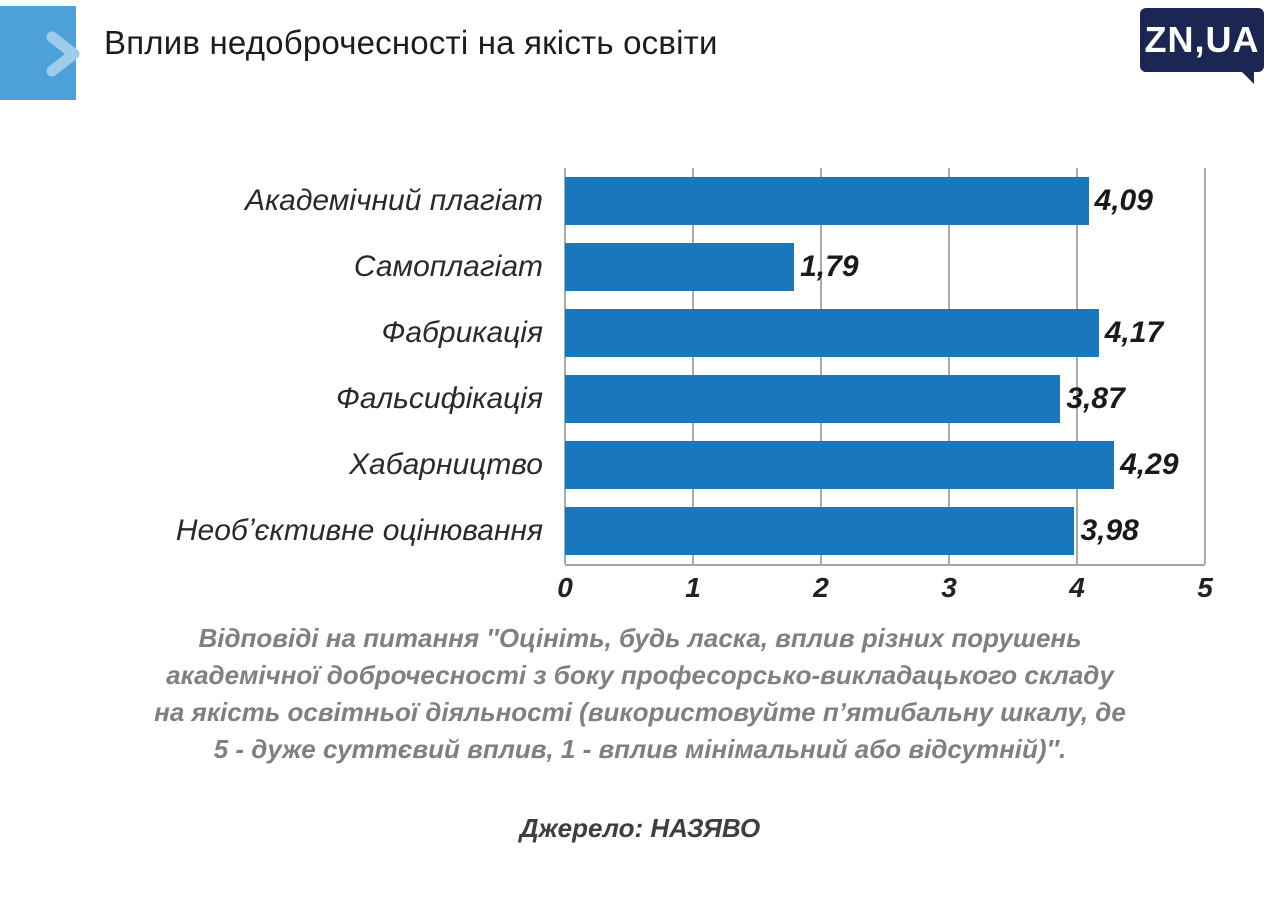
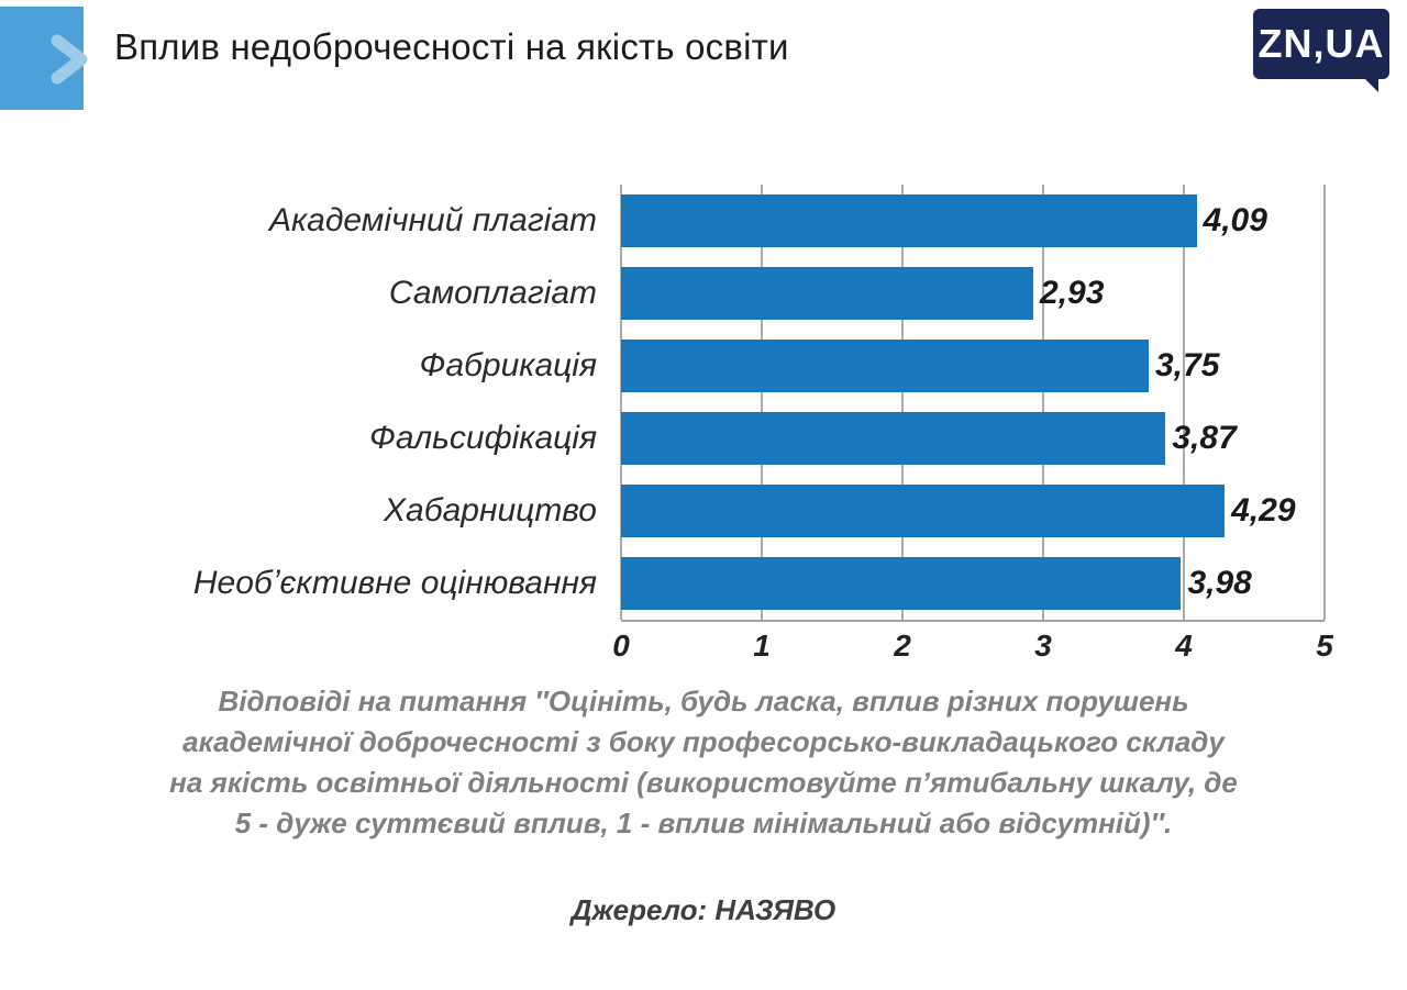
Самоплагіат: 1,79 -> 2,93
Фабрикація: 4,17 -> 3,75
